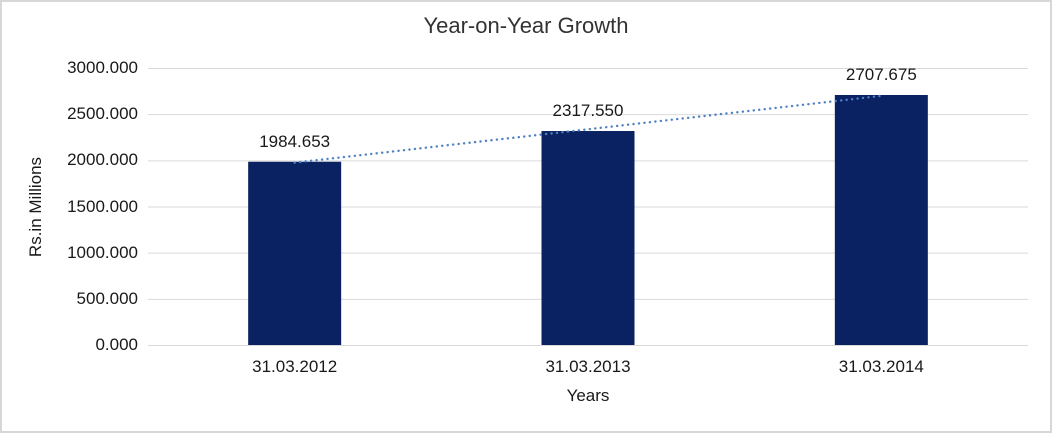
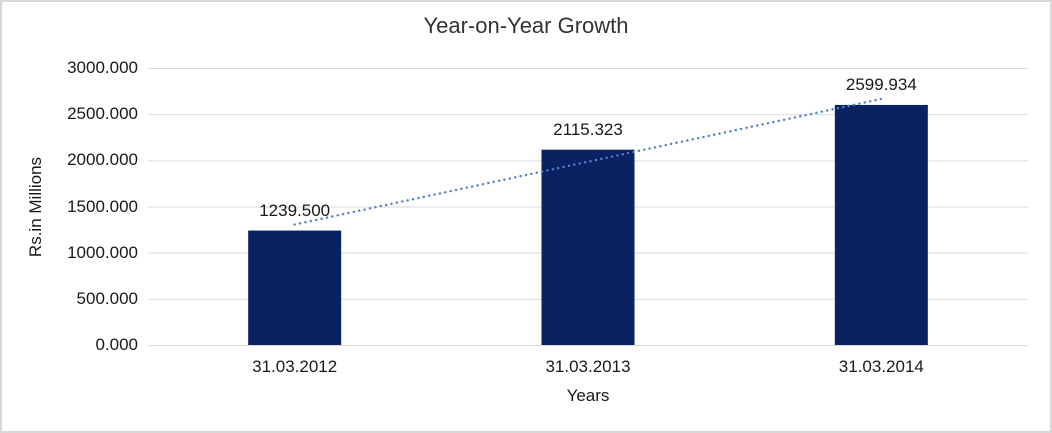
31.03.2012: 1984.653 -> 1239.500
31.03.2013: 2317.550 -> 2115.323
31.03.2014: 2707.675 -> 2599.934
